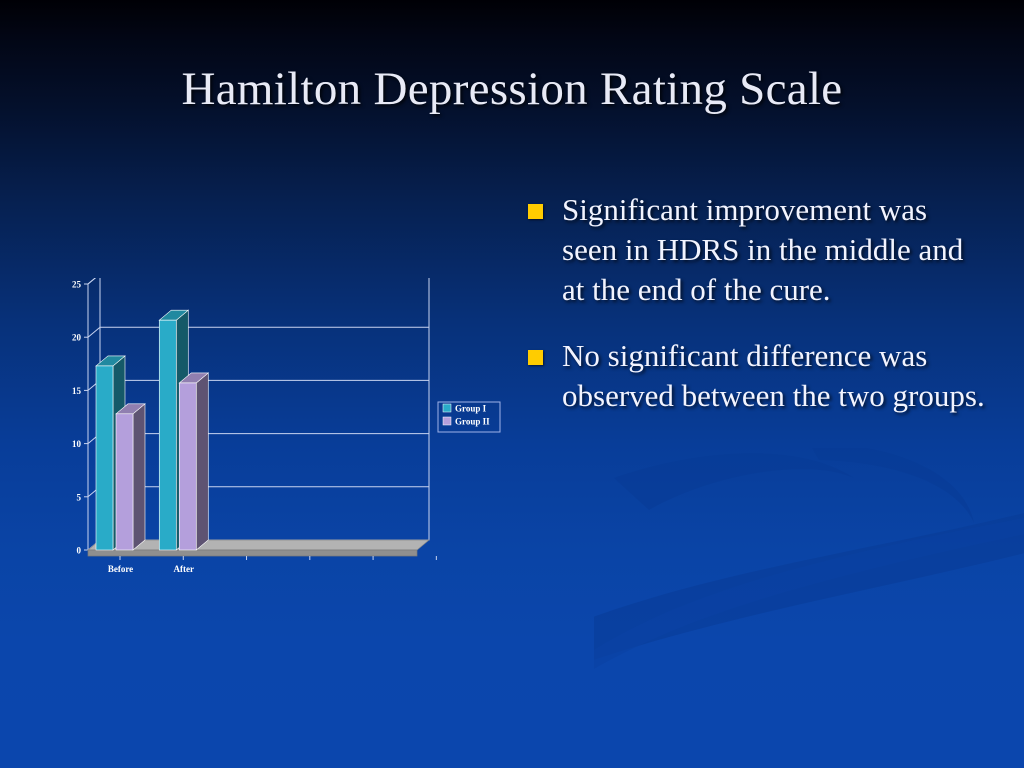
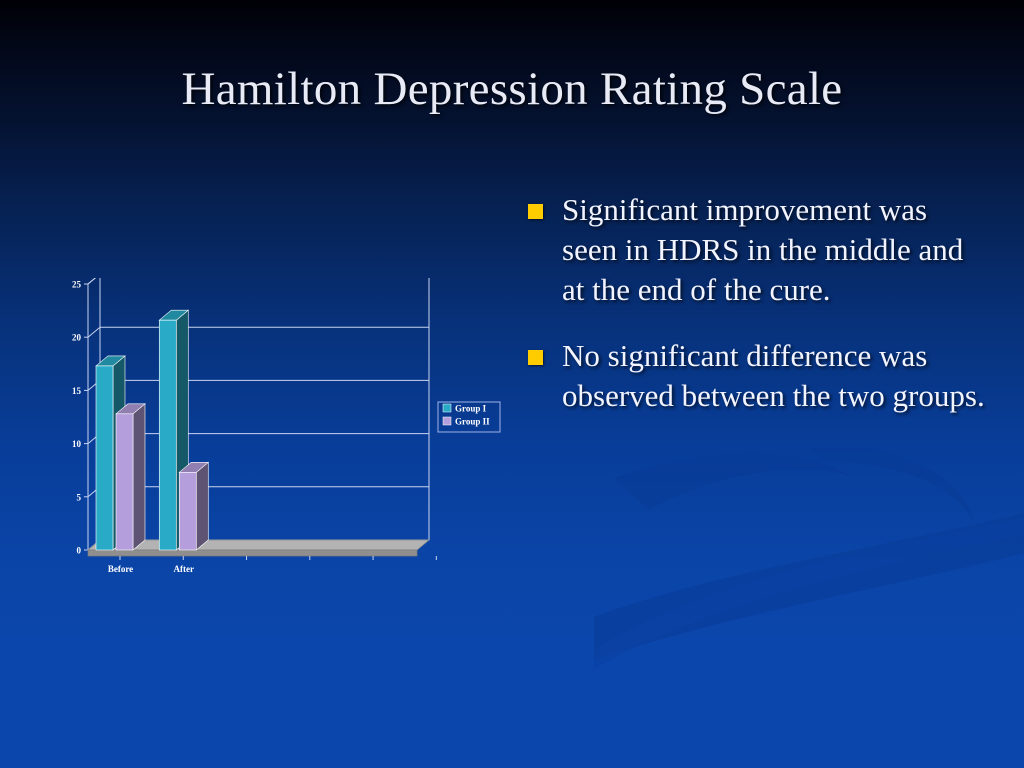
Group II/After: 15.7 -> 7.3
